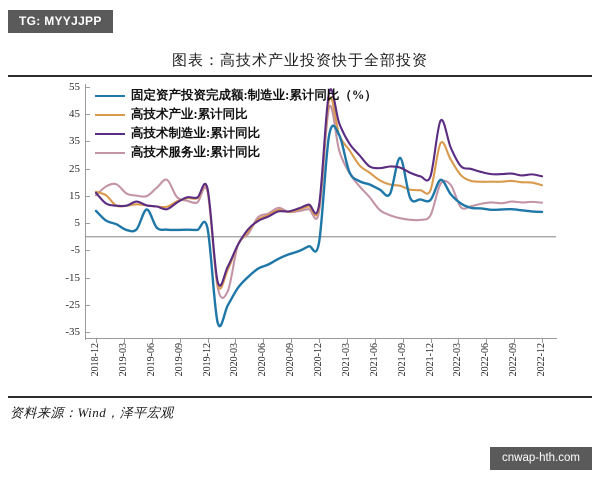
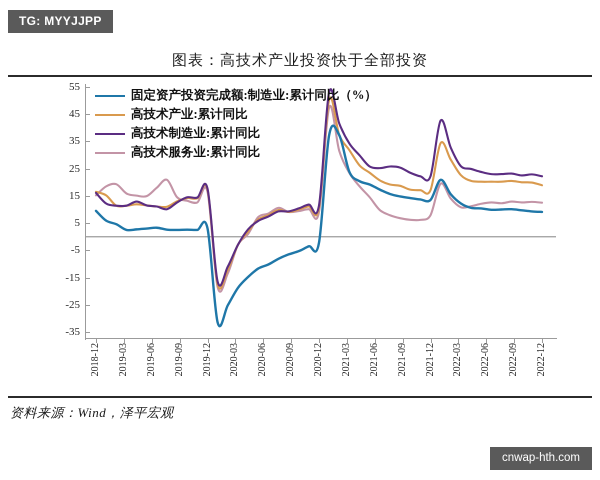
固定资产投资完成额:制造业:累计同比（%）/2019-06: 10 -> 3
高技术服务业:累计同比/2020-03: -20 -> -14
固定资产投资完成额:制造业:累计同比（%）/2021-09: 29 -> 15
高技术服务业:累计同比/2022-03: 19 -> 14
